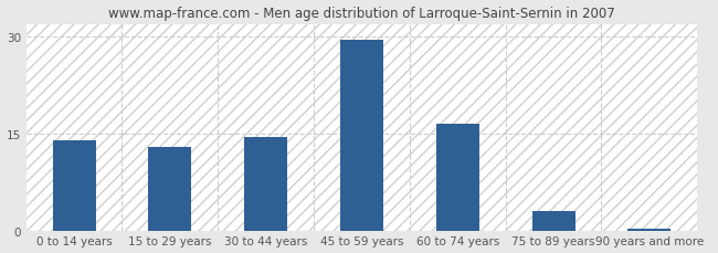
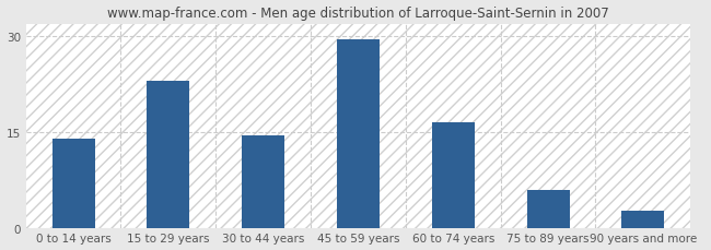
15 to 29 years: 13.0 -> 23.0
75 to 89 years: 3.0 -> 6.0
90 years and more: 0.3 -> 2.6
